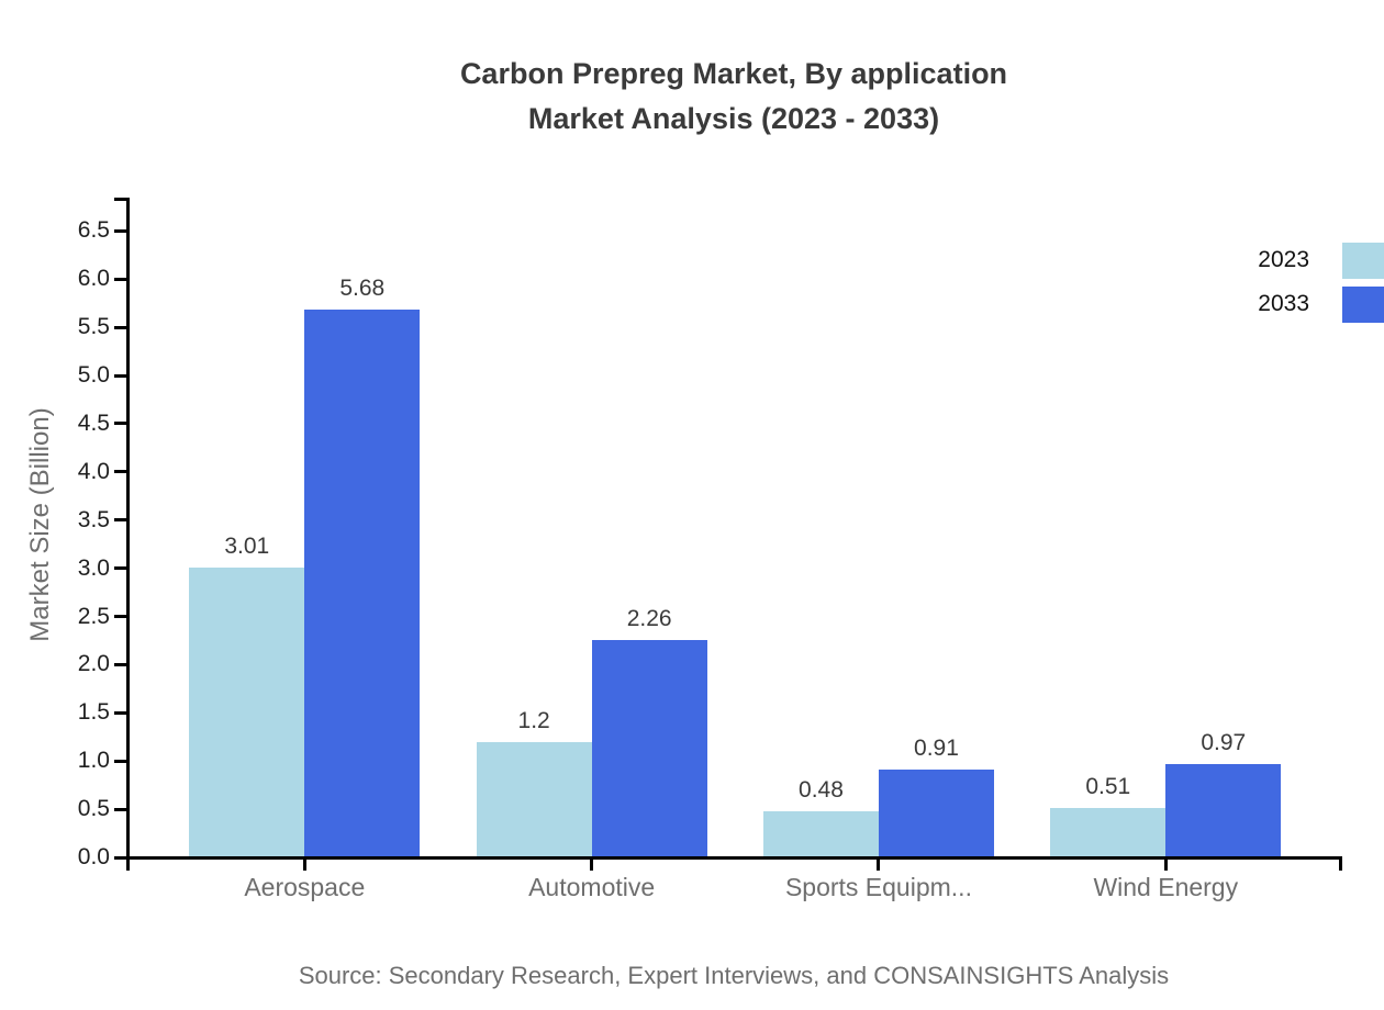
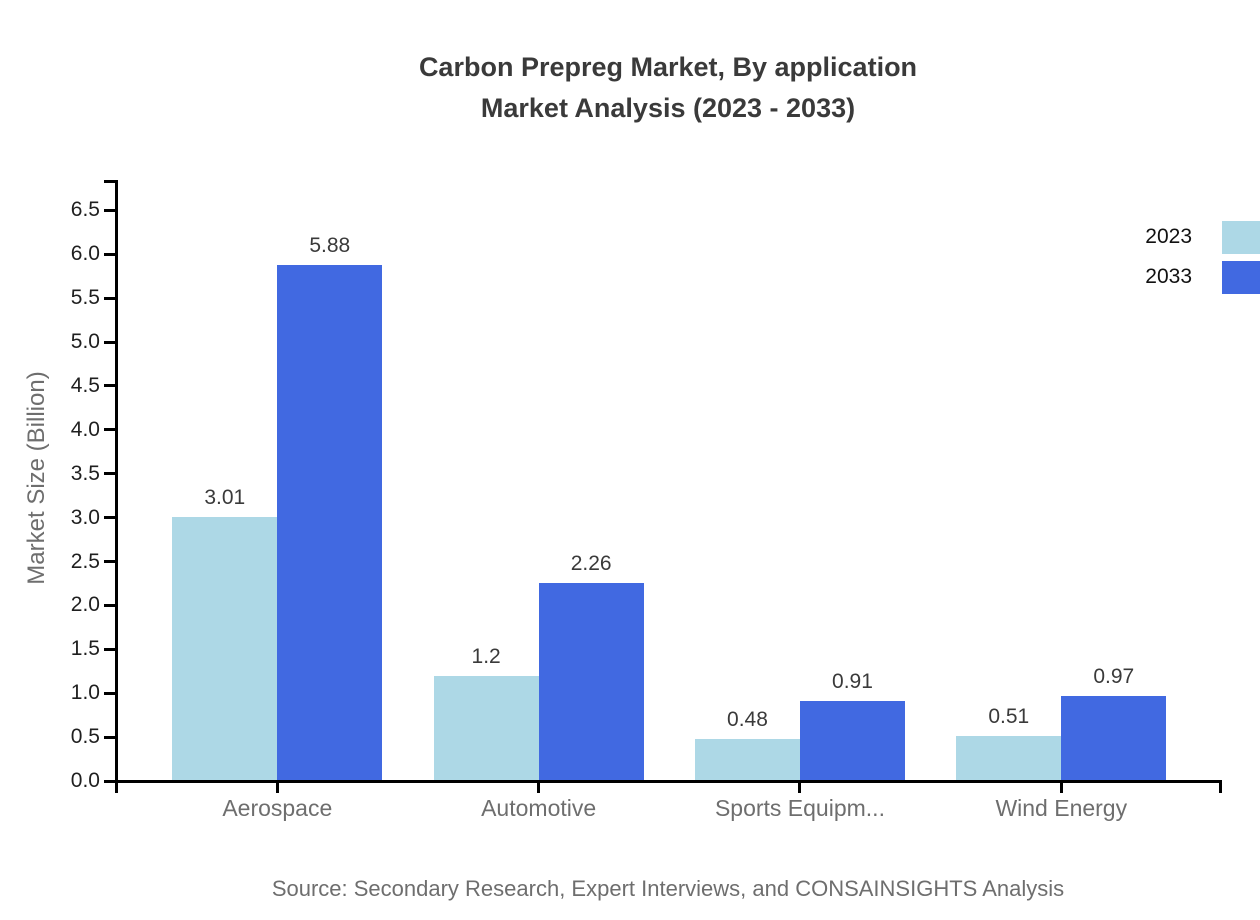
2033/Aerospace: 5.68 -> 5.88
